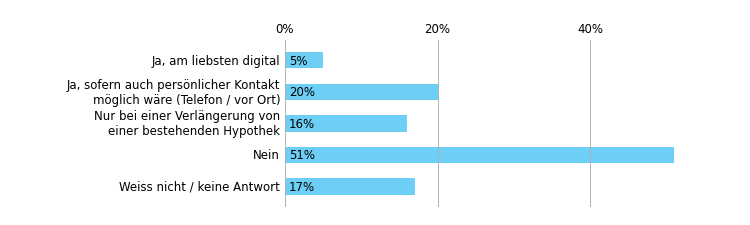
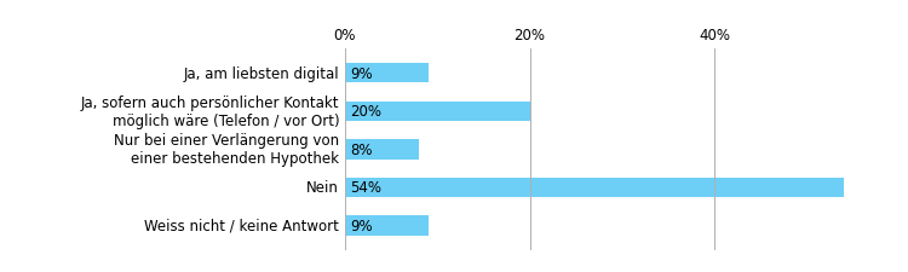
Ja, am liebsten digital: 5% -> 9%
Nur bei einer Verlängerung von einer bestehenden Hypothek: 16% -> 8%
Nein: 51% -> 54%
Weiss nicht / keine Antwort: 17% -> 9%
